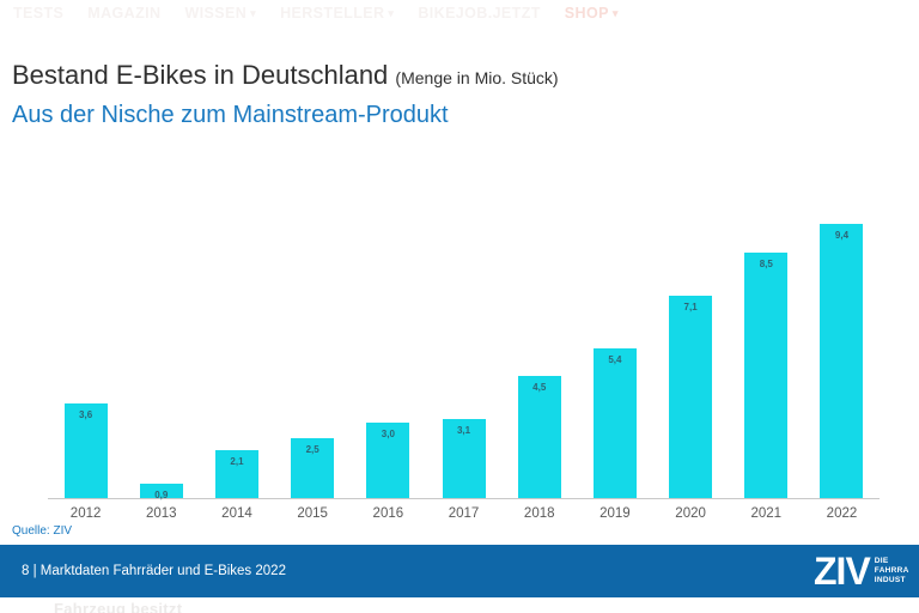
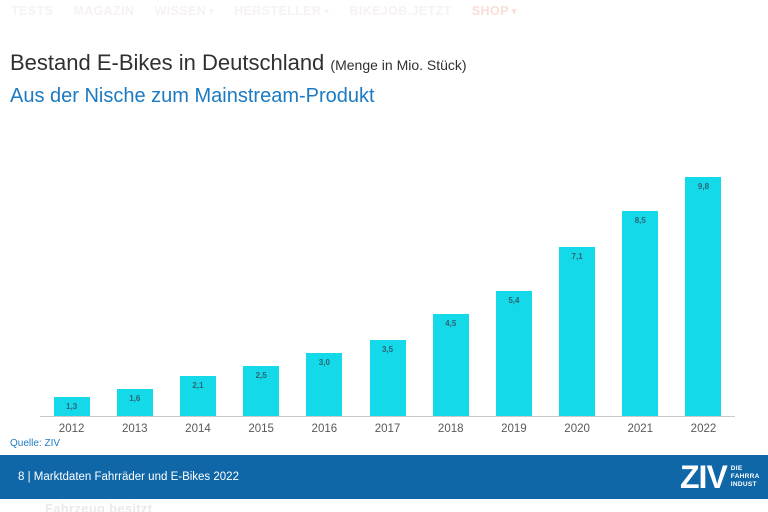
2012: 3,6 -> 1,3
2013: 0,9 -> 1,6
2017: 3,1 -> 3,5
2022: 9,4 -> 9,8
